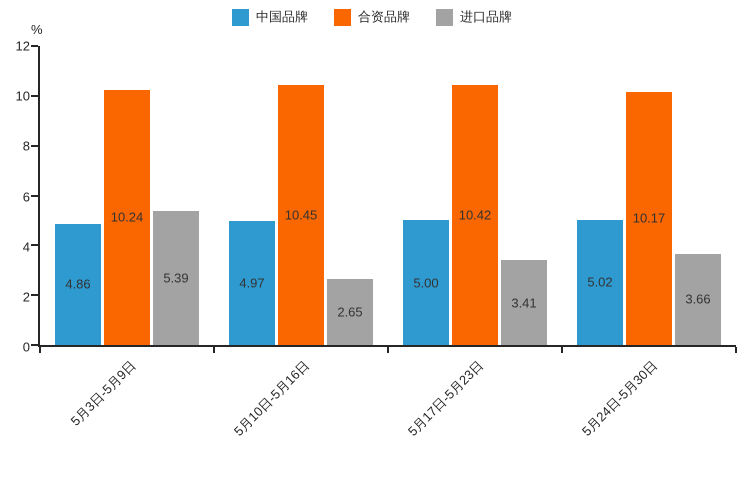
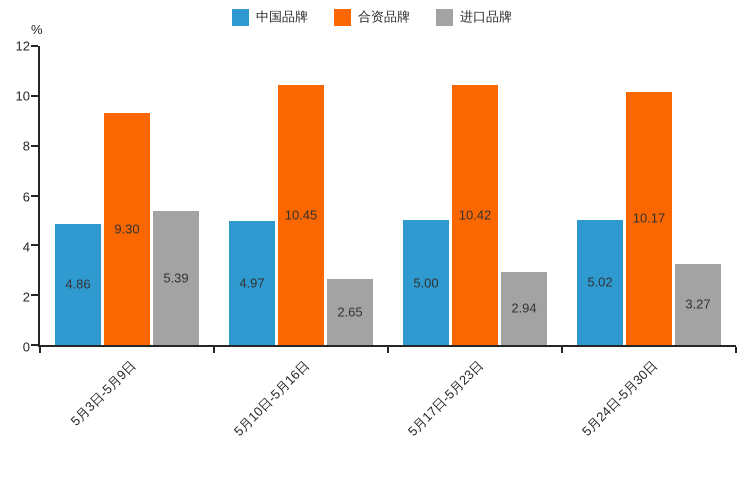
合资品牌/5月3日-5月9日: 10.24 -> 9.30
进口品牌/5月17日-5月23日: 3.41 -> 2.94
进口品牌/5月24日-5月30日: 3.66 -> 3.27
